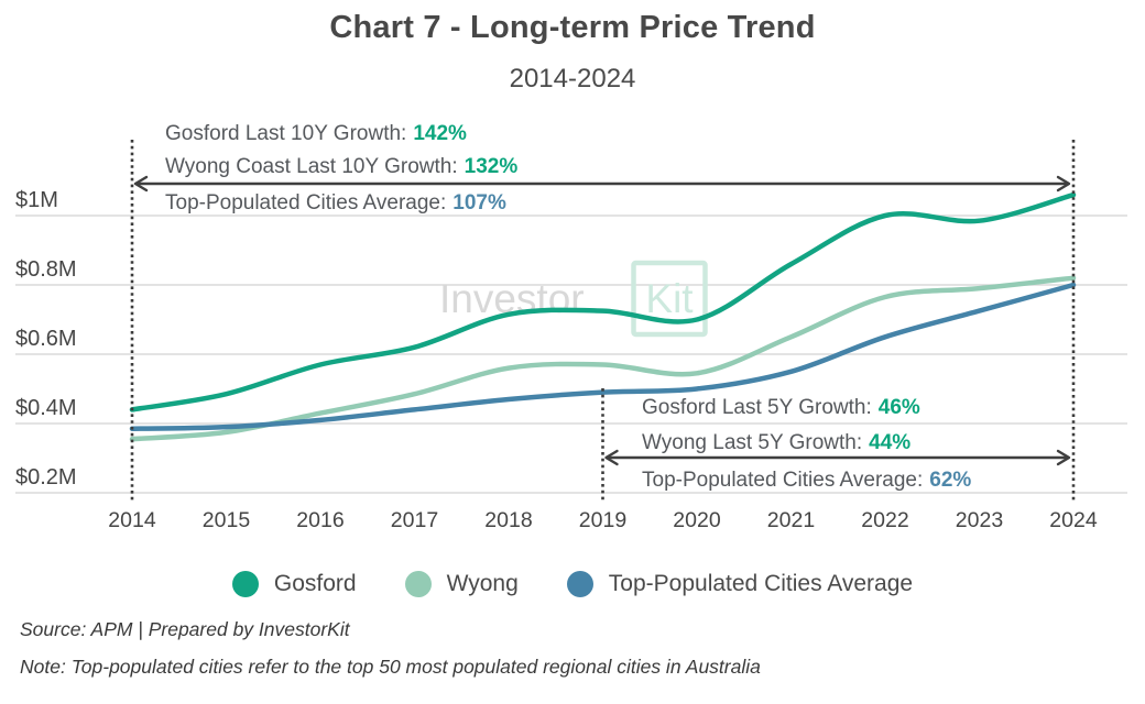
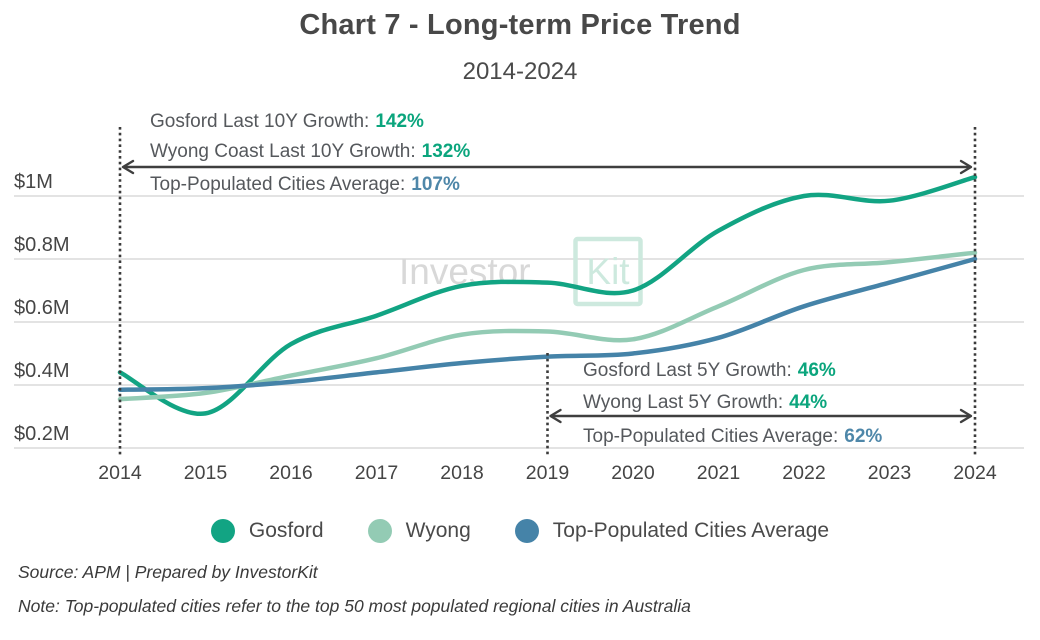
Gosford/2015: $0.48M -> $0.31M
Gosford/2016: $0.57M -> $0.53M
Gosford/2021: $0.86M -> $0.89M
